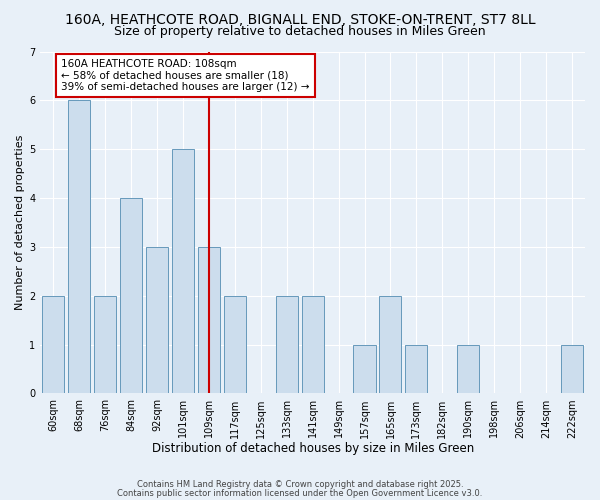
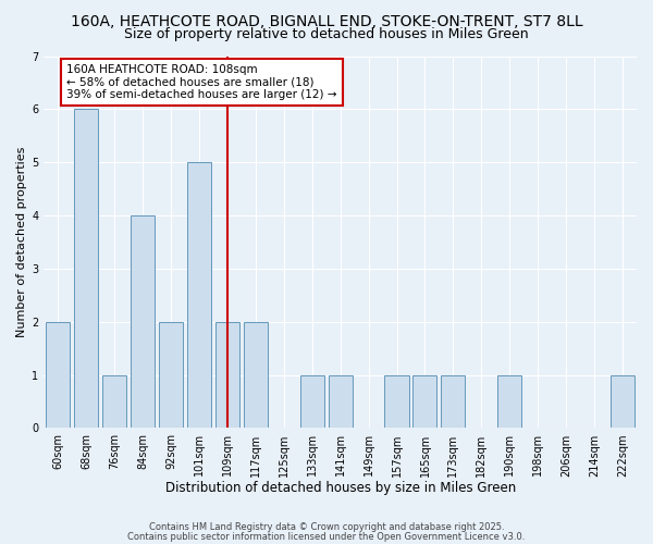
76sqm: 2 -> 1
92sqm: 3 -> 2
109sqm: 3 -> 2
133sqm: 2 -> 1
141sqm: 2 -> 1
165sqm: 2 -> 1
